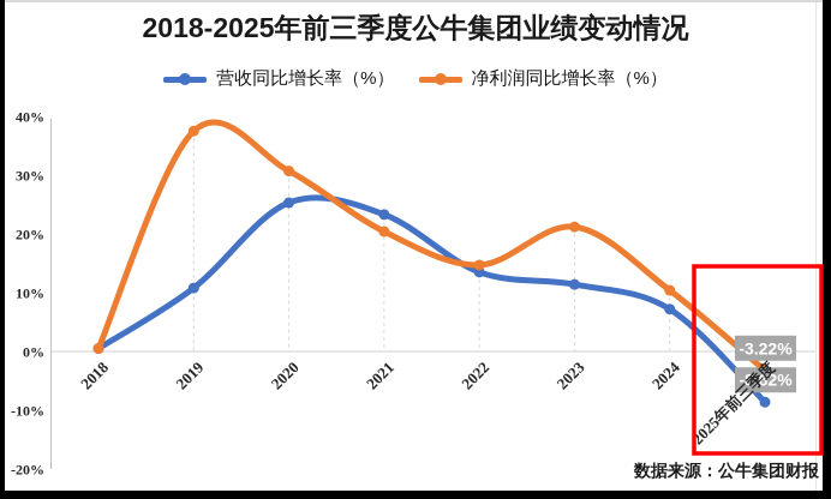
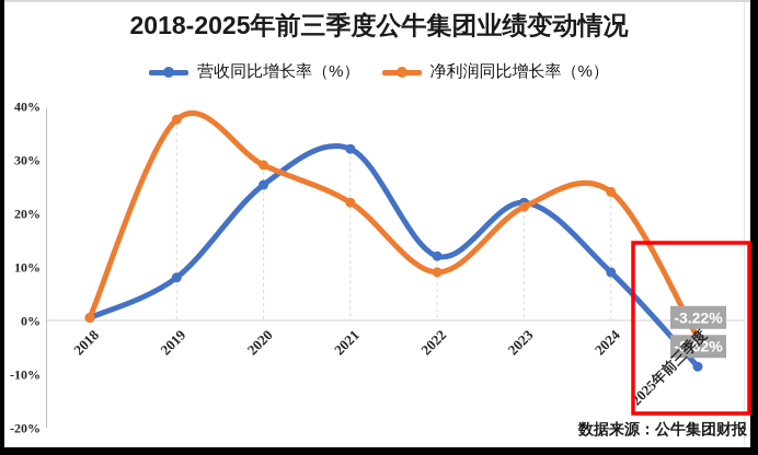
营收同比增长率（%）/2019: 11% -> 8%
净利润同比增长率（%）/2020: 31% -> 29%
营收同比增长率（%）/2021: 23% -> 32%
净利润同比增长率（%）/2021: 20% -> 22%
营收同比增长率（%）/2022: 14% -> 12%
净利润同比增长率（%）/2022: 15% -> 9%
营收同比增长率（%）/2023: 11% -> 22%
营收同比增长率（%）/2024: 7% -> 9%
净利润同比增长率（%）/2024: 10% -> 24%
